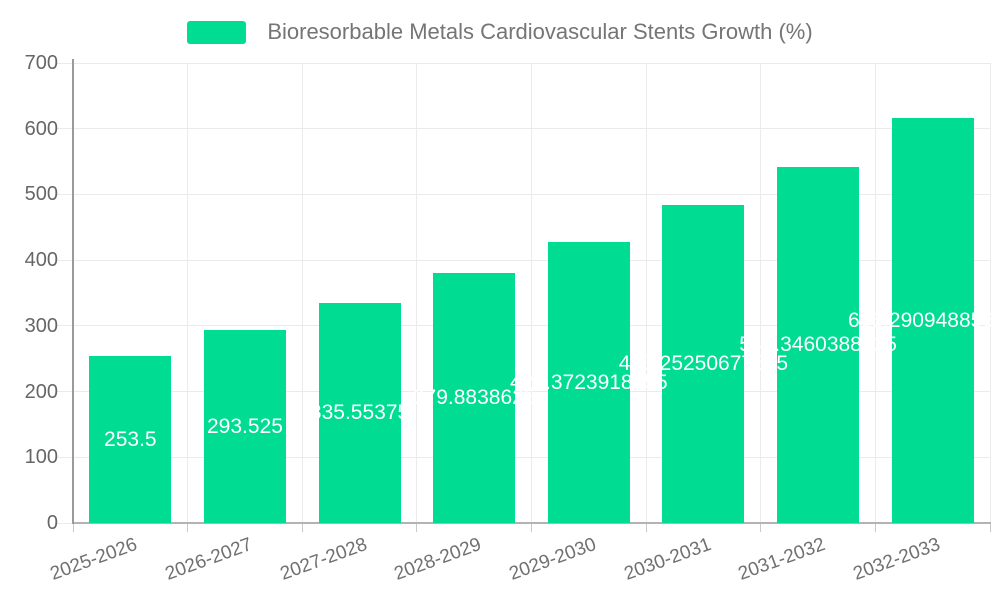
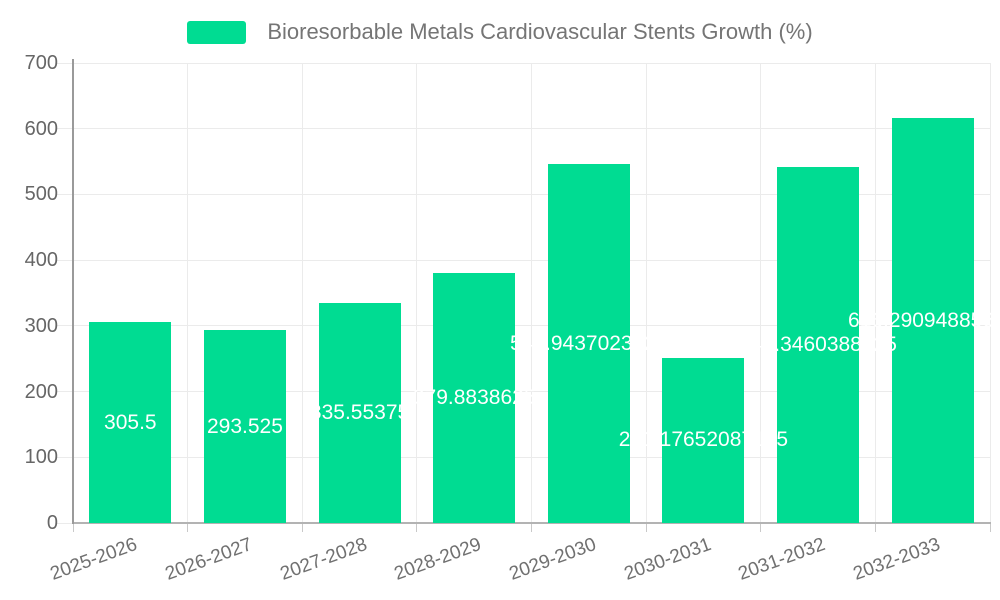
2025-2026: 253.5 -> 305.5
2029-2030: 427.3723918255 -> 545.9437023428
2030-2031: 483.25250677625 -> 251.17652087145
